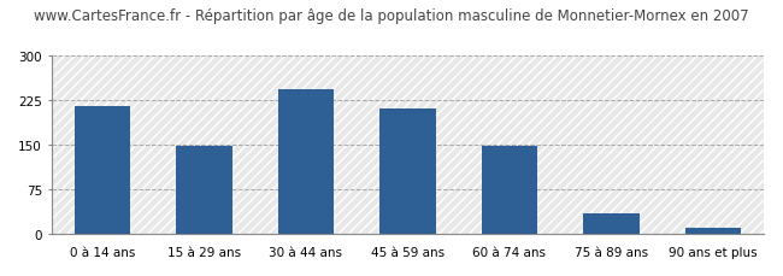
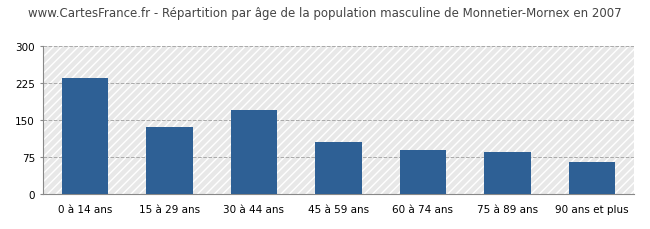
0 à 14 ans: 215 -> 235
15 à 29 ans: 148 -> 135
30 à 44 ans: 242 -> 170
45 à 59 ans: 210 -> 105
60 à 74 ans: 148 -> 90
75 à 89 ans: 35 -> 85
90 ans et plus: 10 -> 65
